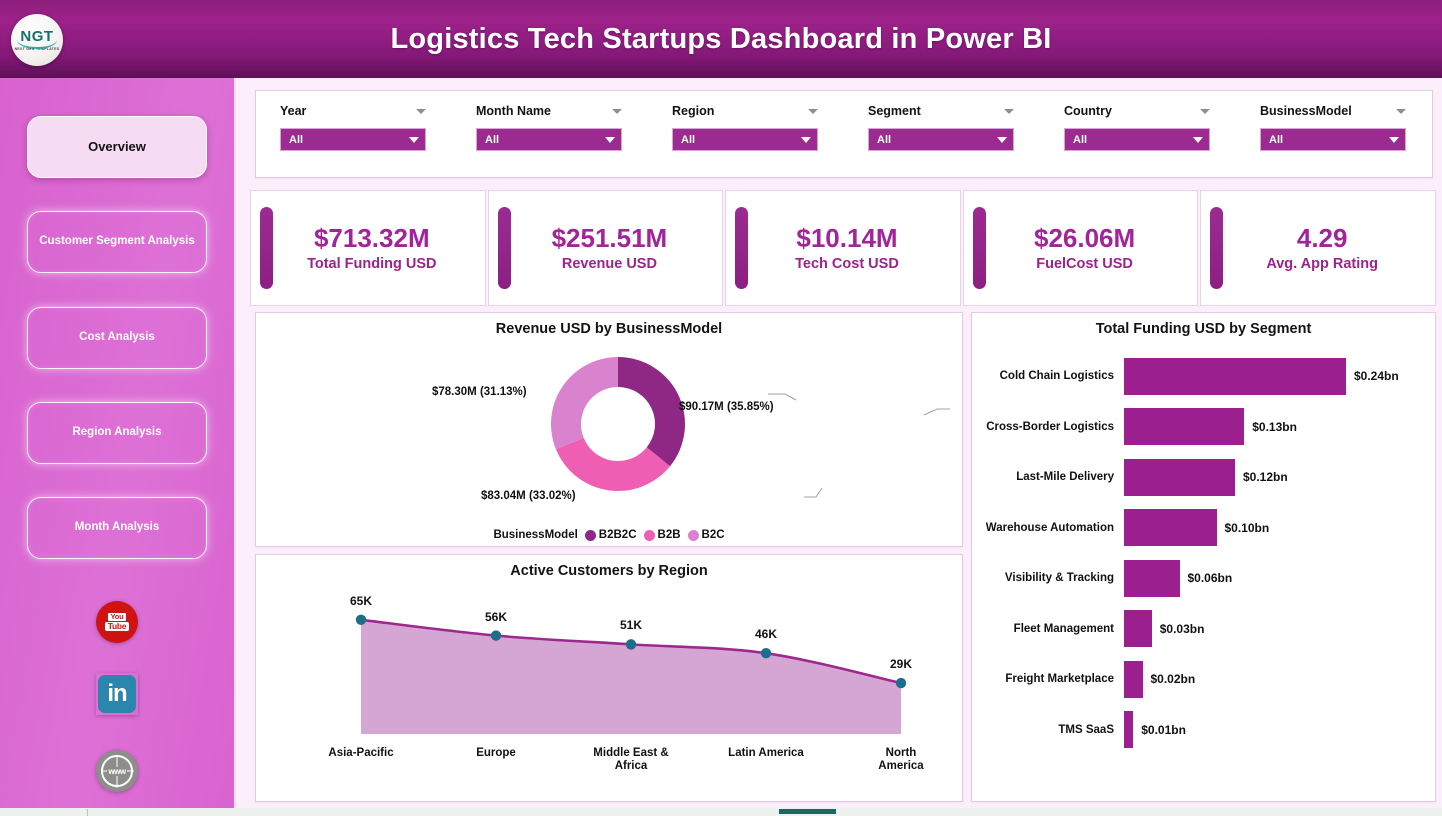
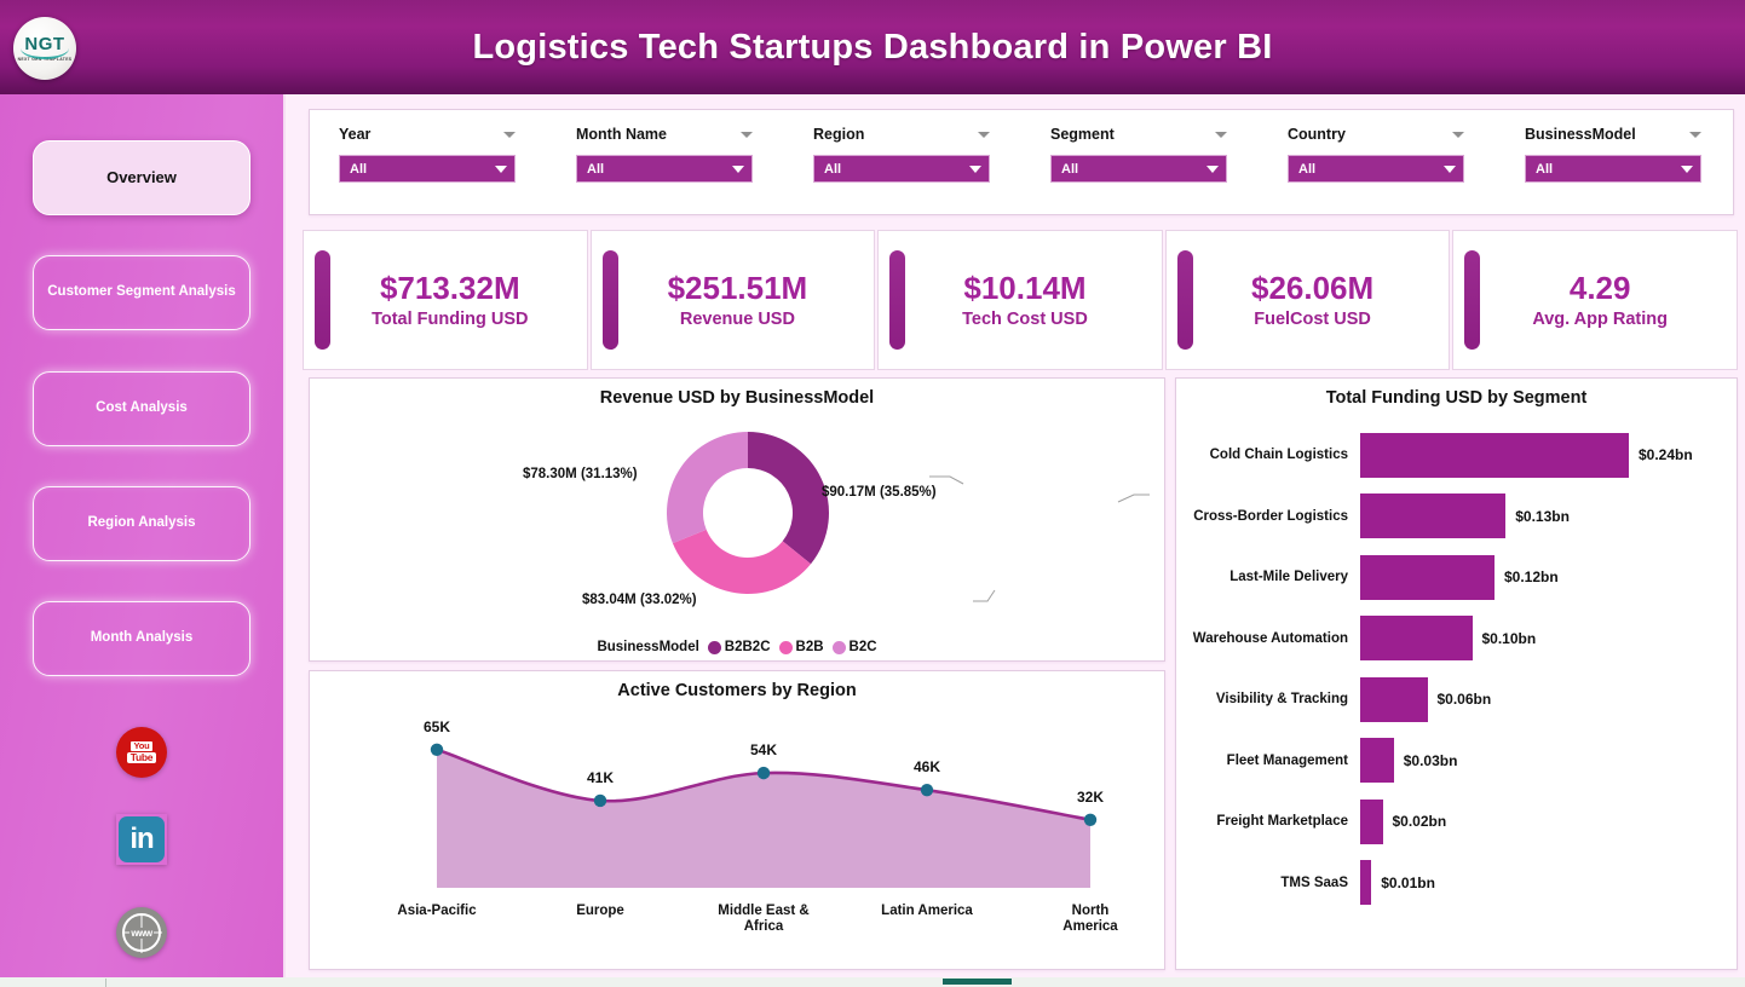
Active Customers by Region/Europe: 56K -> 41K
Active Customers by Region/Middle East & Africa: 51K -> 54K
Active Customers by Region/North America: 29K -> 32K
